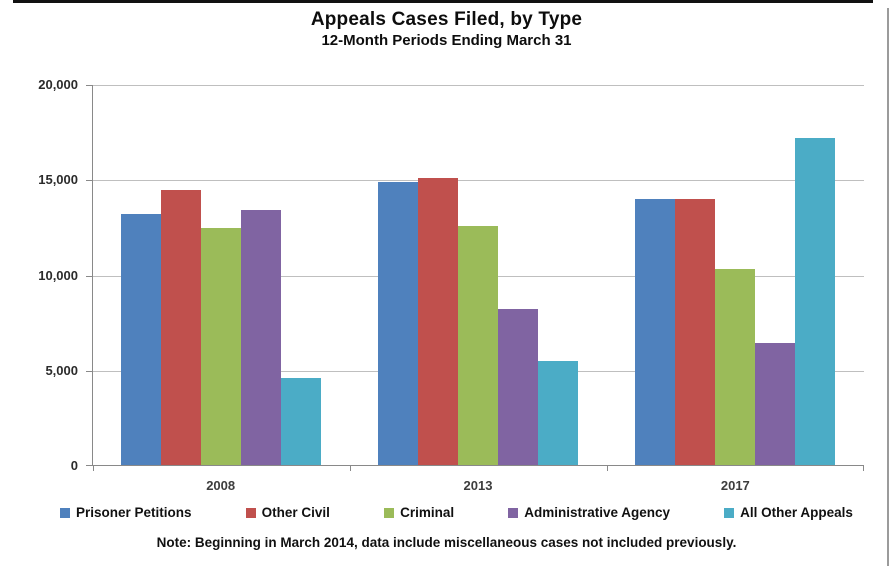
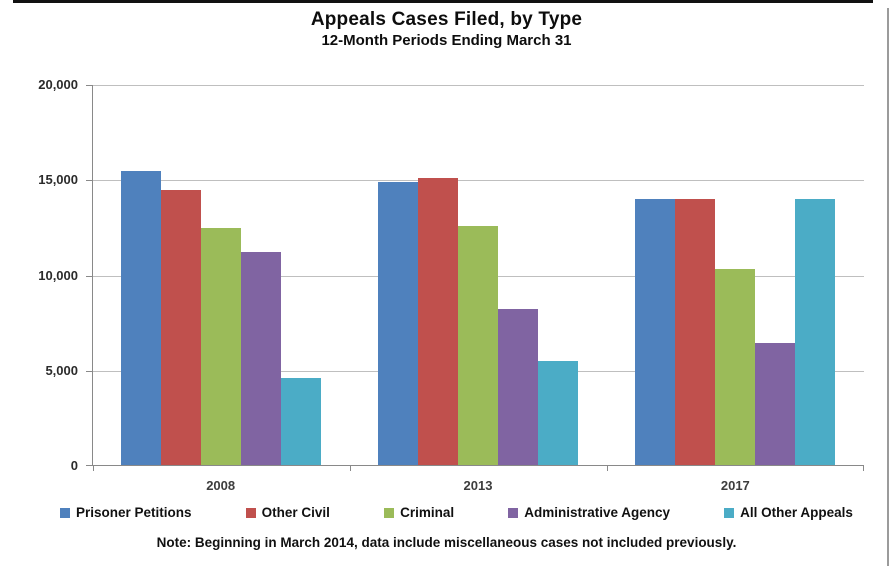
Prisoner Petitions/2008: 13200 -> 15500
Administrative Agency/2008: 13400 -> 11200
All Other Appeals/2017: 17200 -> 14000
